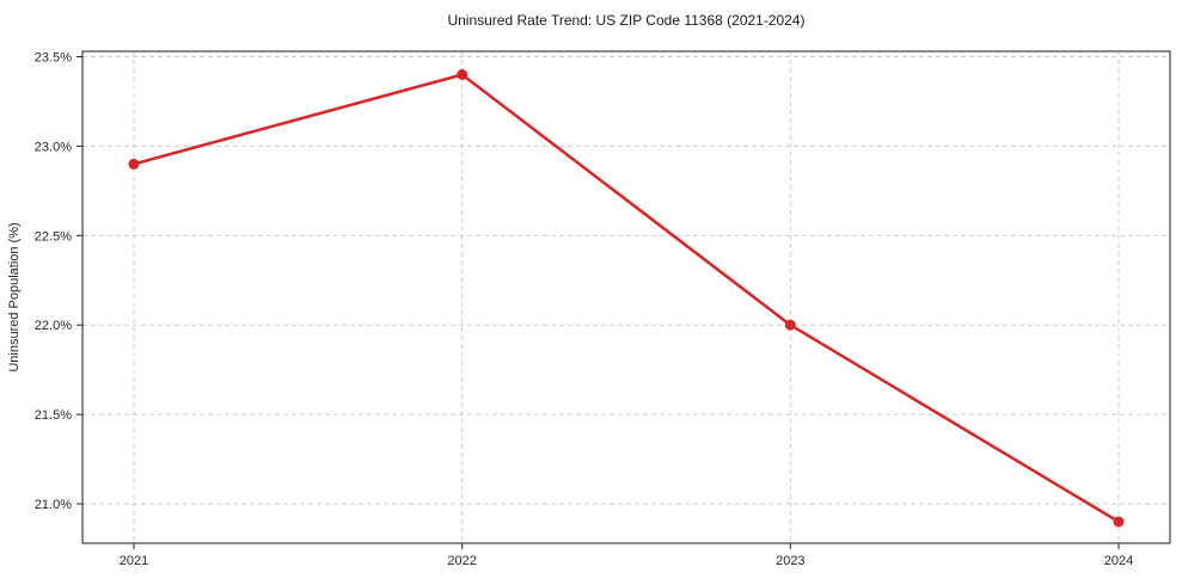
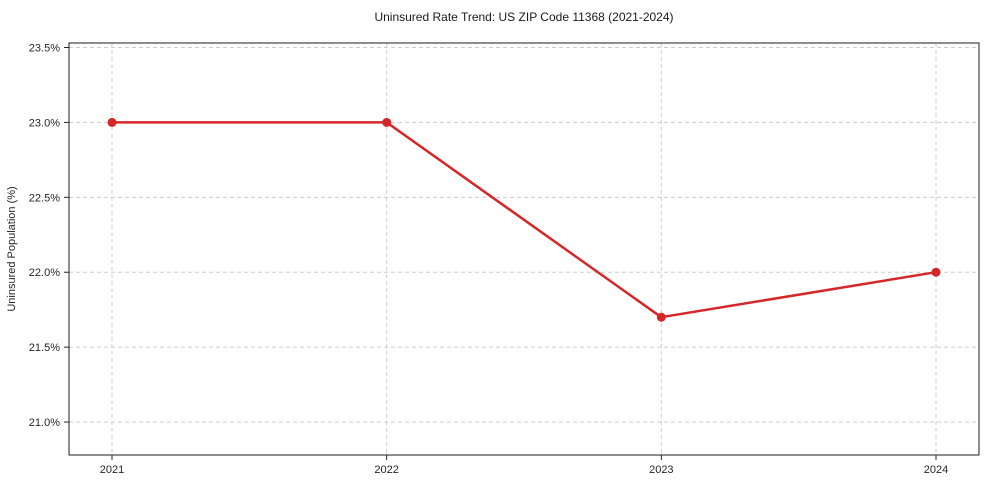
2021: 22.9% -> 23.0%
2022: 23.4% -> 23.0%
2023: 22.0% -> 21.7%
2024: 20.9% -> 22.0%
